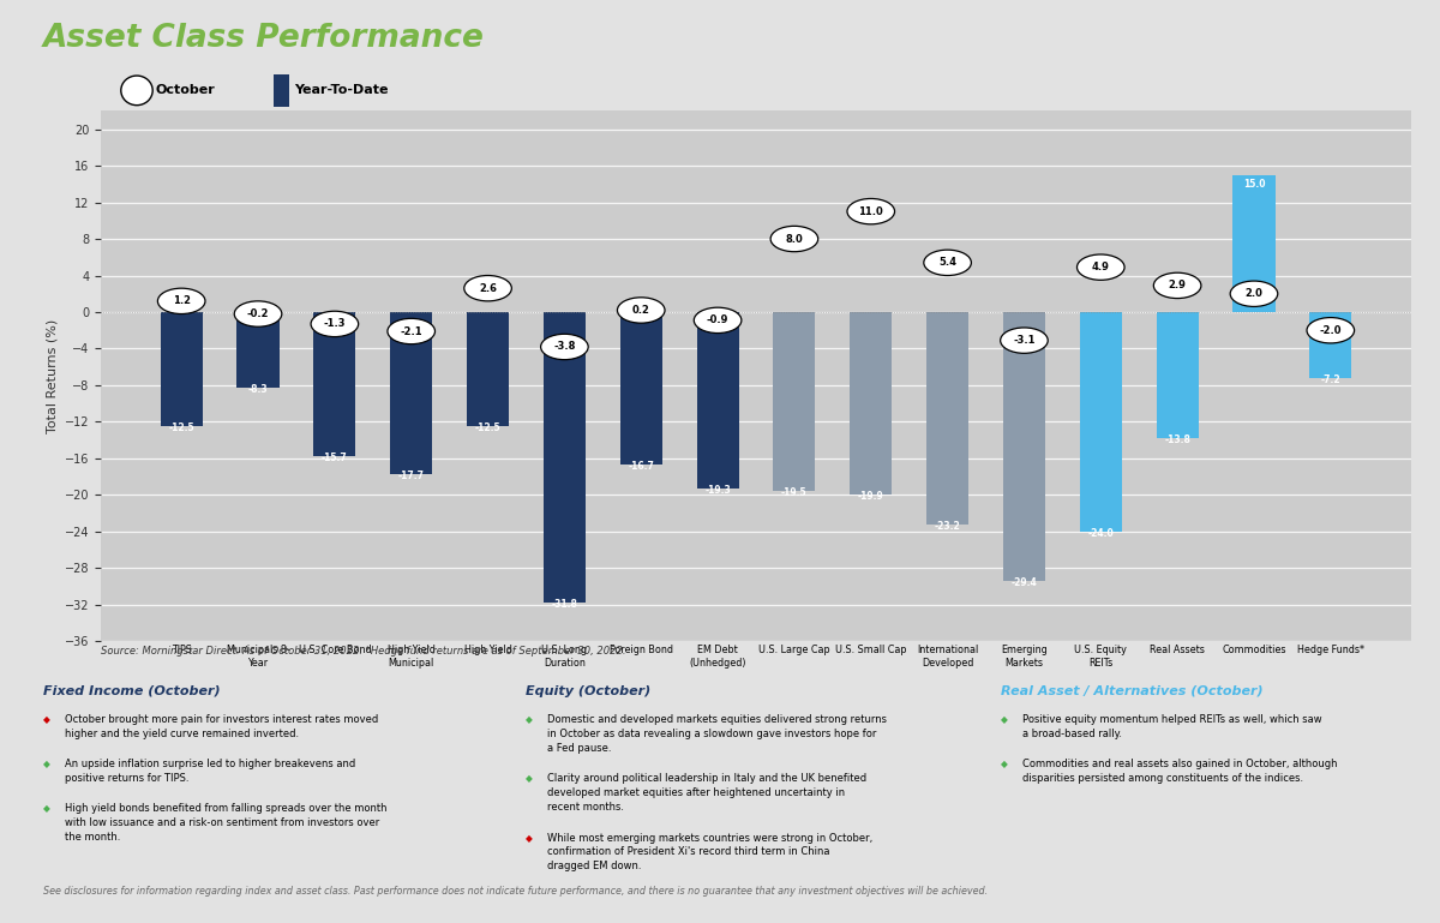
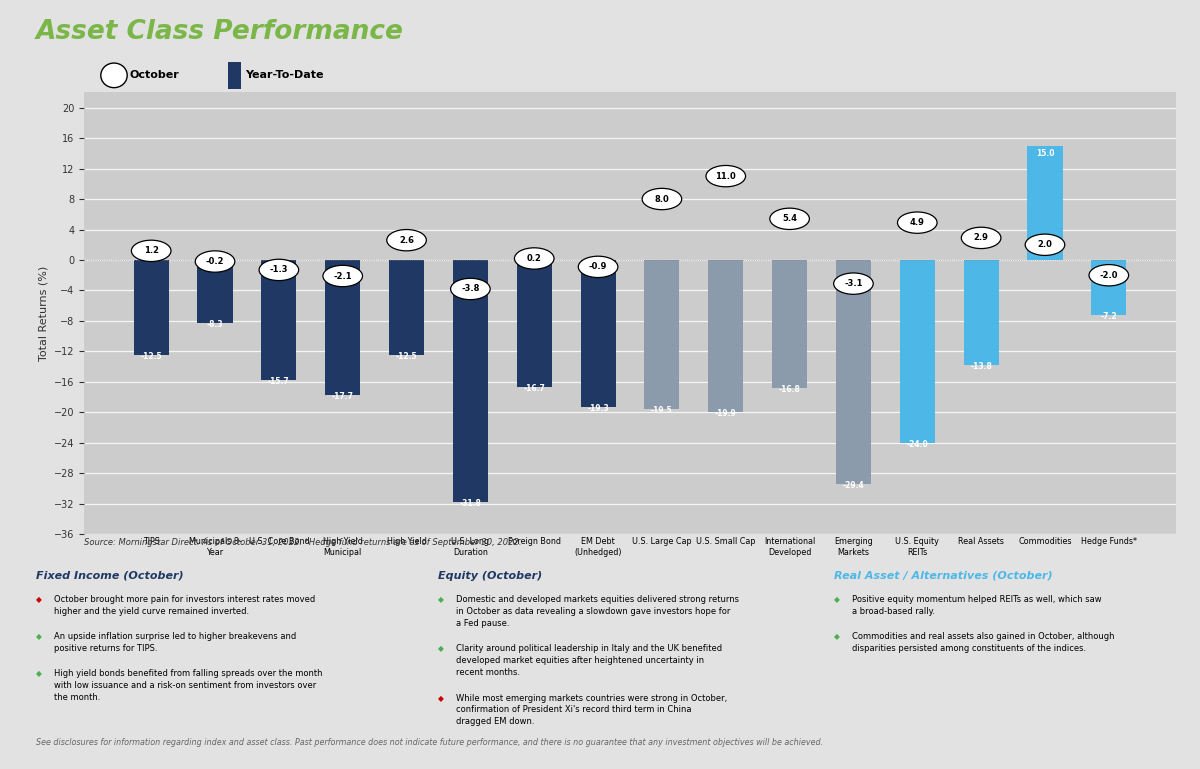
International Developed: -23.2 -> -16.8
